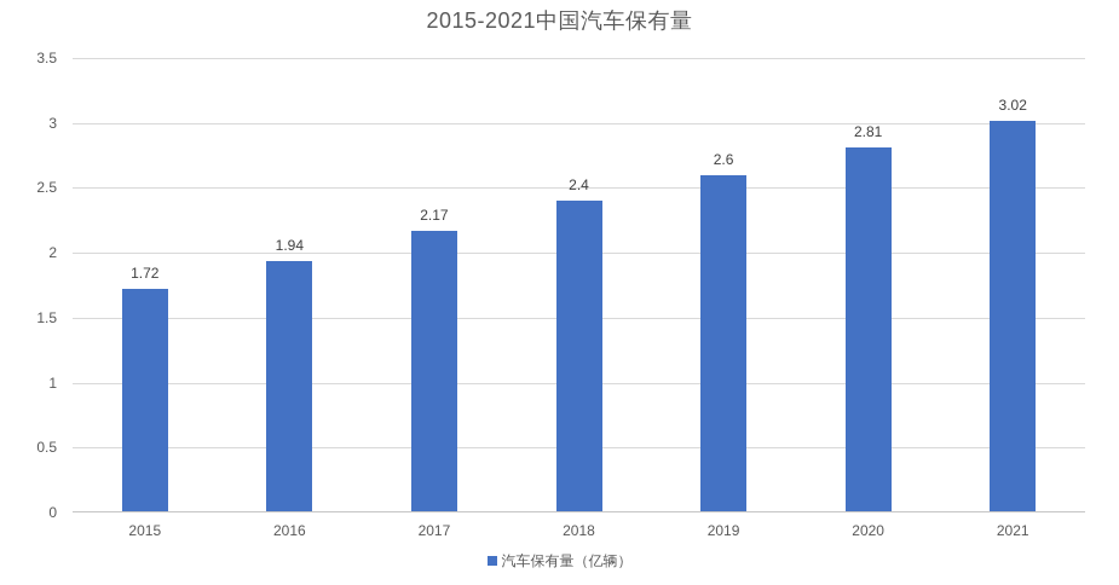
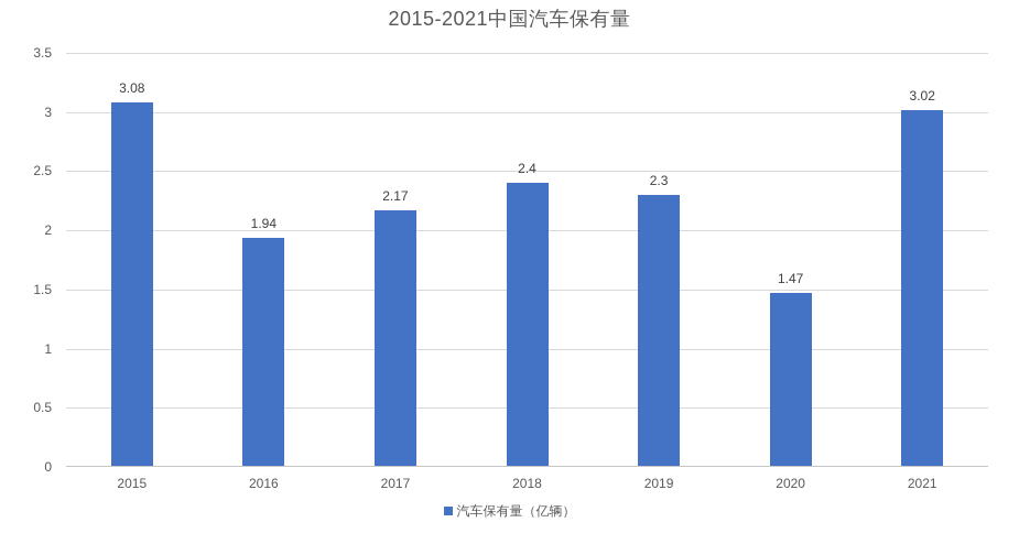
2015: 1.72 -> 3.08
2019: 2.6 -> 2.3
2020: 2.81 -> 1.47
